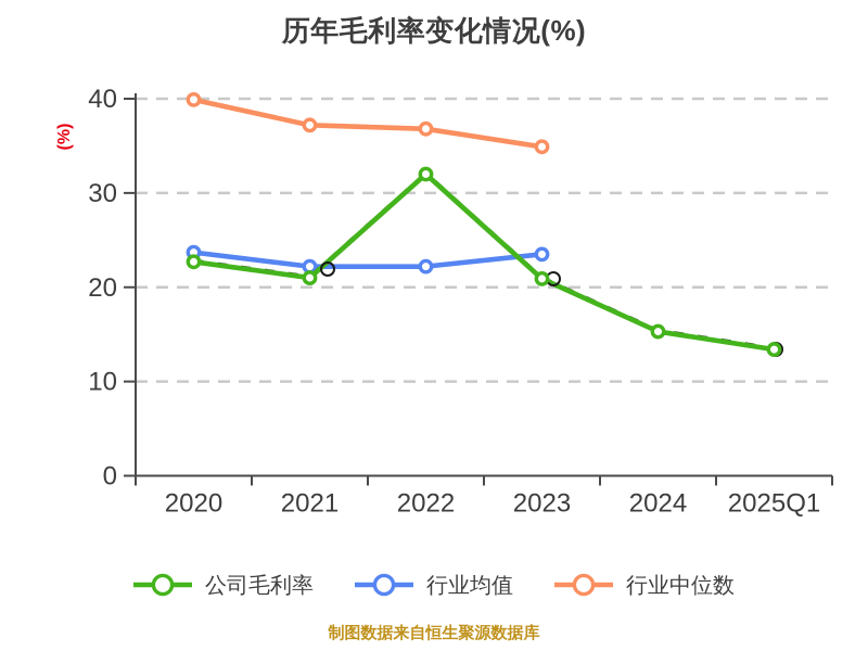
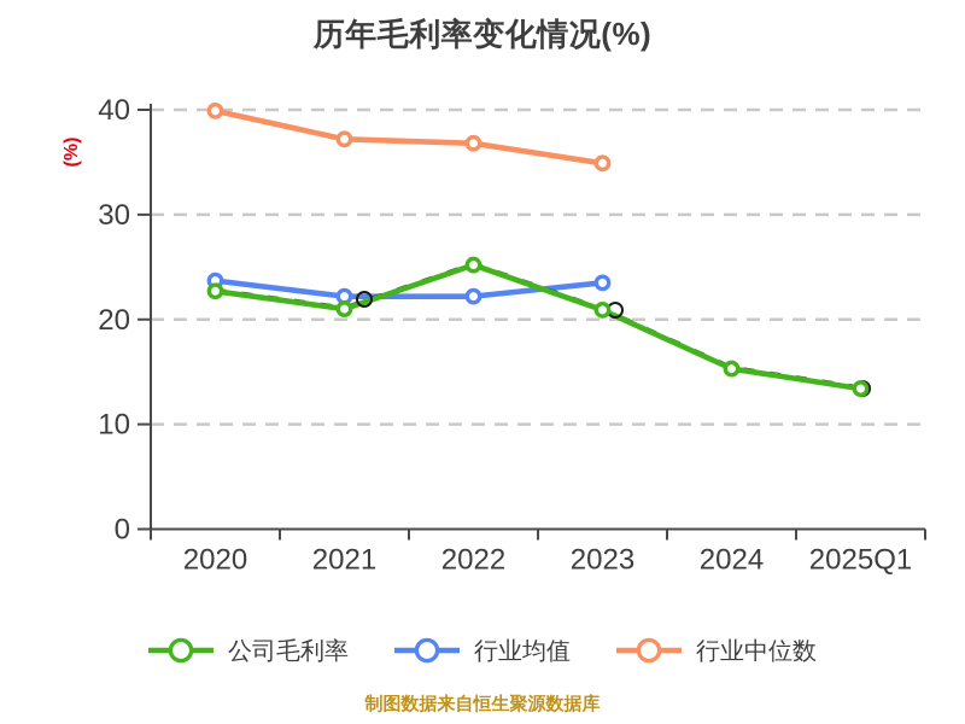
公司毛利率/2022: 32 -> 25
